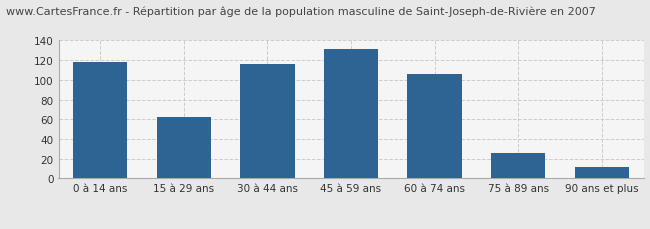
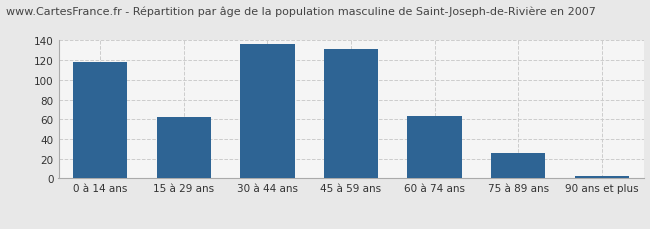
30 à 44 ans: 116 -> 136
60 à 74 ans: 106 -> 63
90 ans et plus: 12 -> 2
